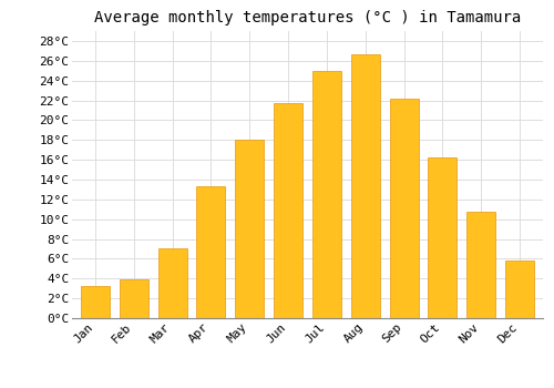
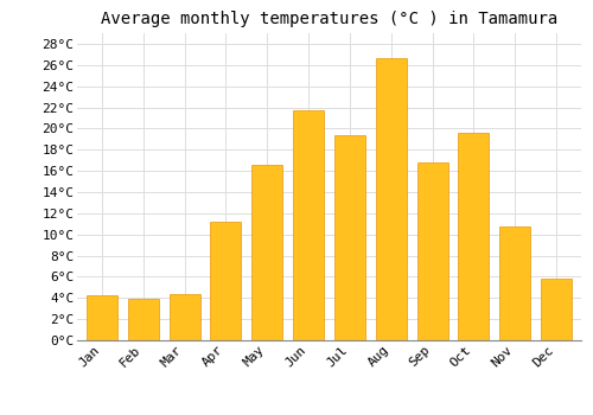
Jan: 3.2°C -> 4.2°C
Mar: 7.1°C -> 4.4°C
Apr: 13.3°C -> 11.2°C
May: 18.0°C -> 16.6°C
Jul: 25.0°C -> 19.4°C
Sep: 22.2°C -> 16.8°C
Oct: 16.2°C -> 19.6°C
